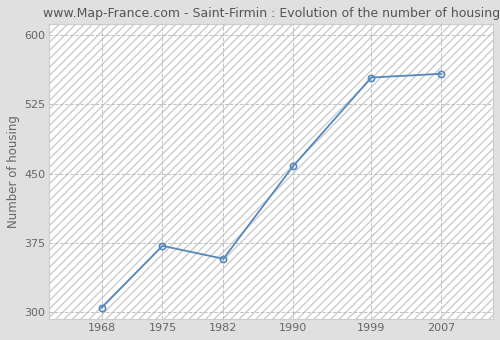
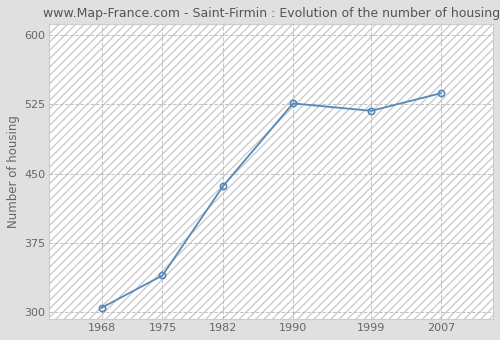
1975: 372 -> 340
1982: 358 -> 437
1990: 458 -> 526
1999: 554 -> 518
2007: 558 -> 537
